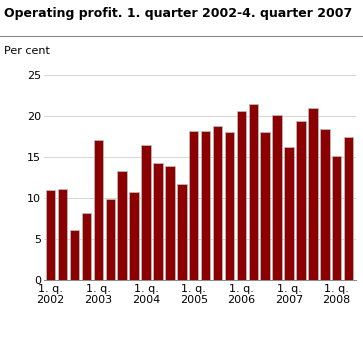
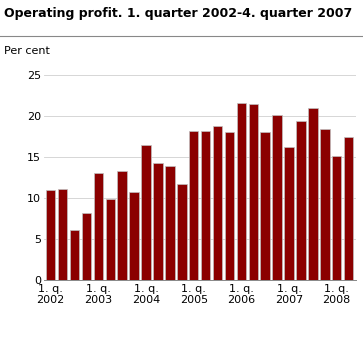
1. q. 2003: 17.0 -> 13.0
1. q. 2006: 20.6 -> 21.6
